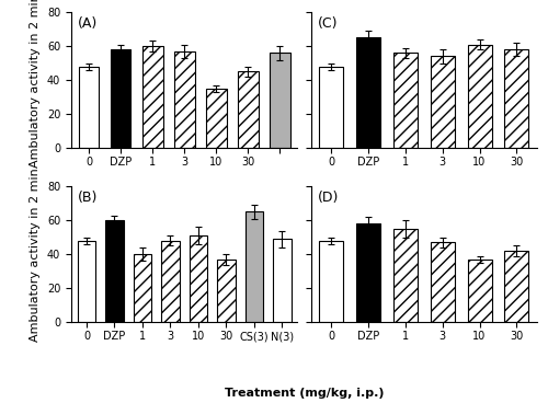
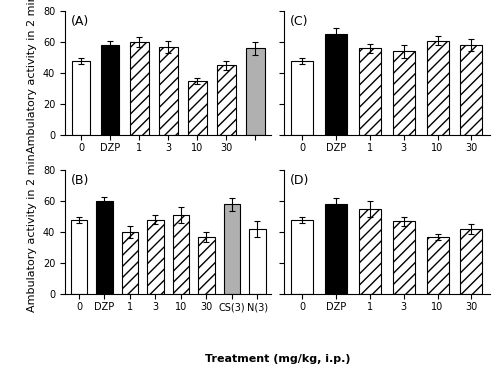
CS(3): 65 -> 58
N(3): 49 -> 42
